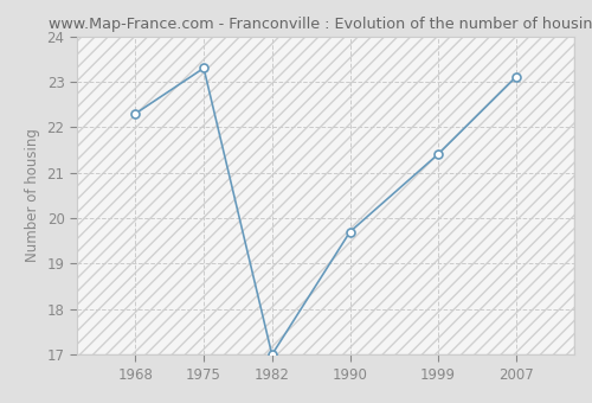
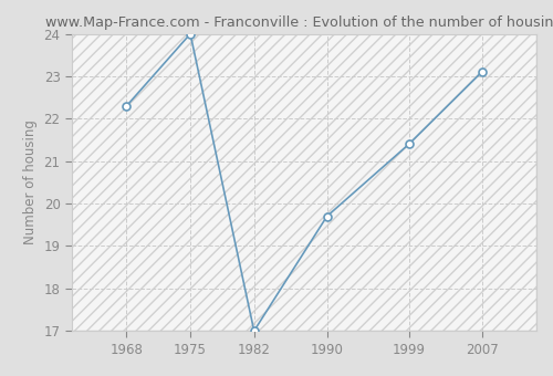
1975: 23.3 -> 24.0
